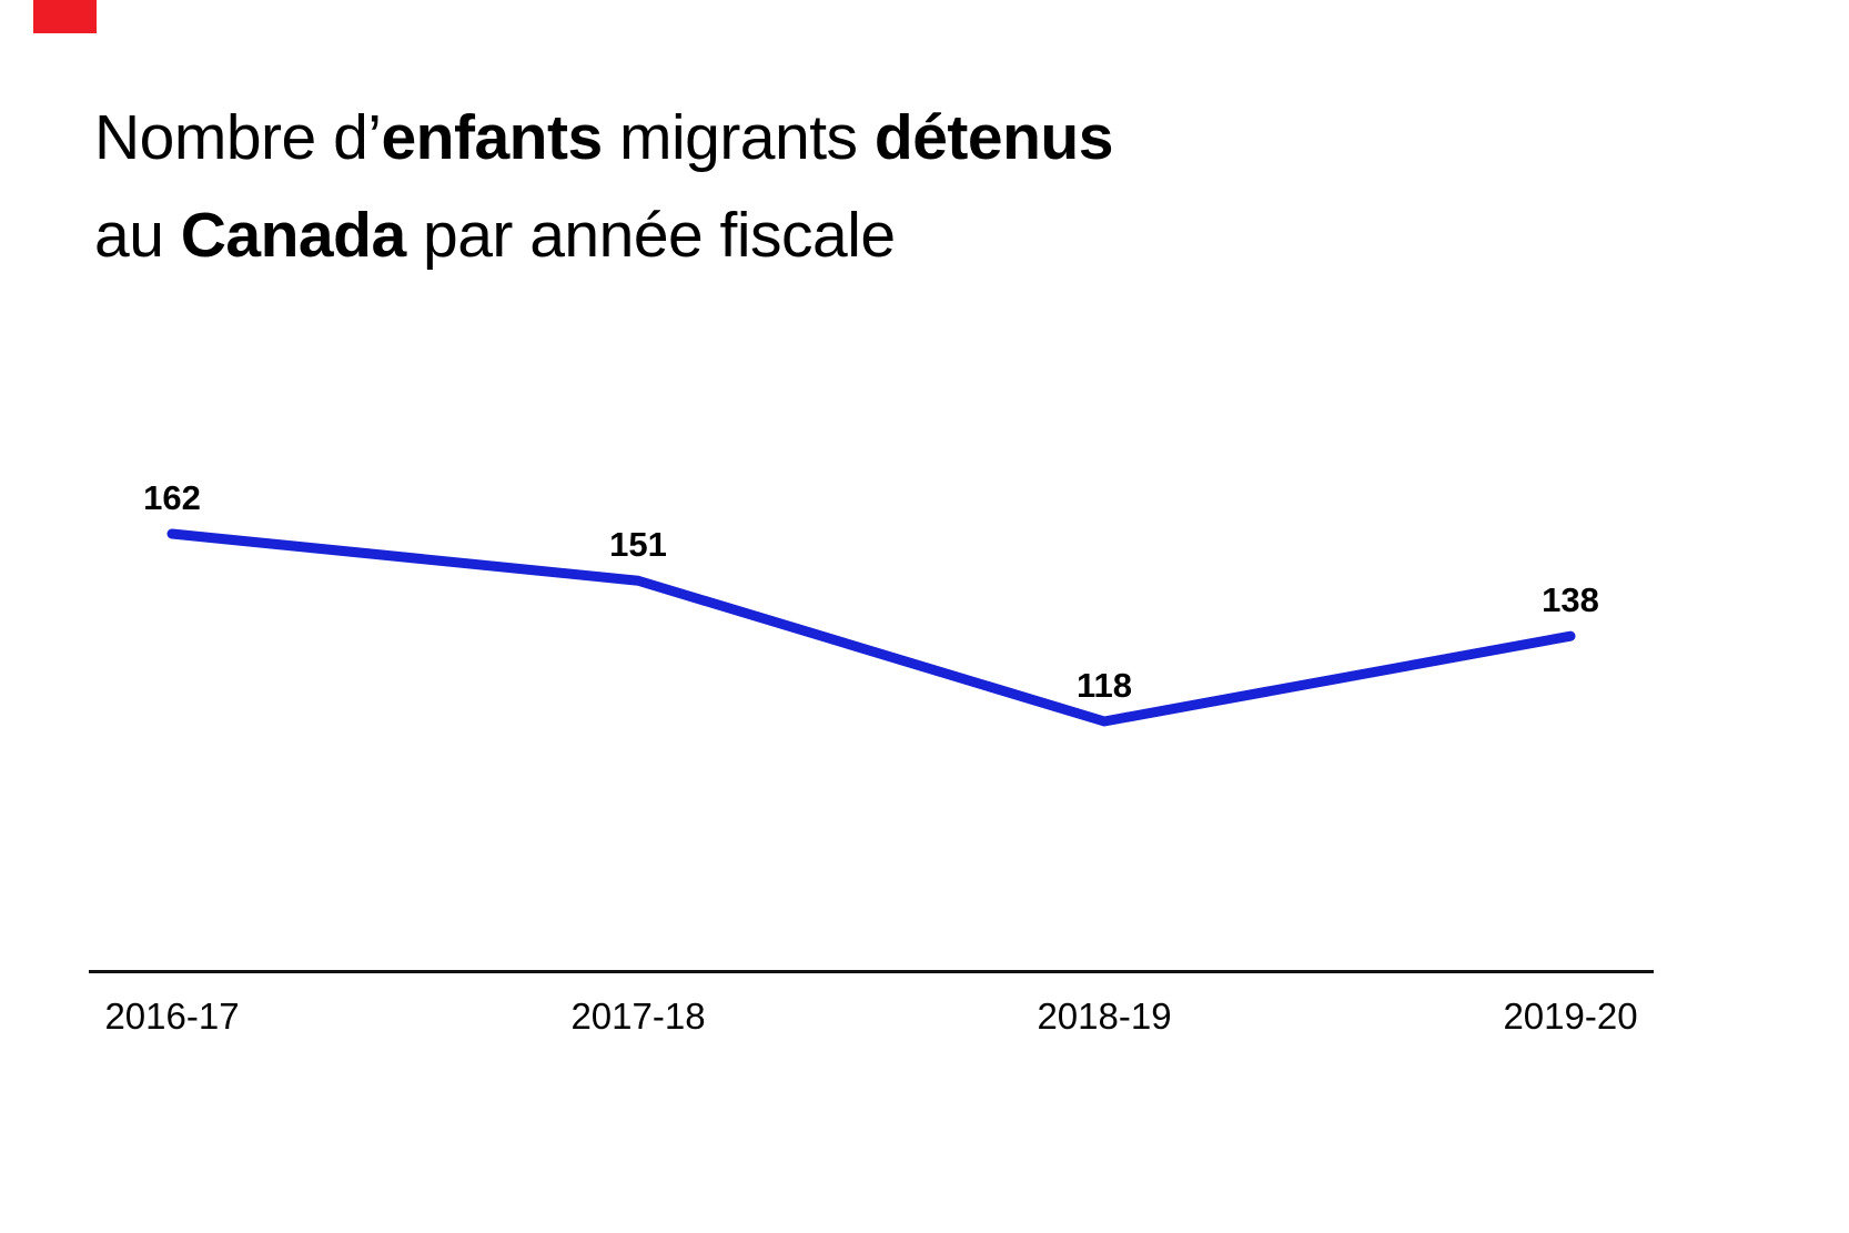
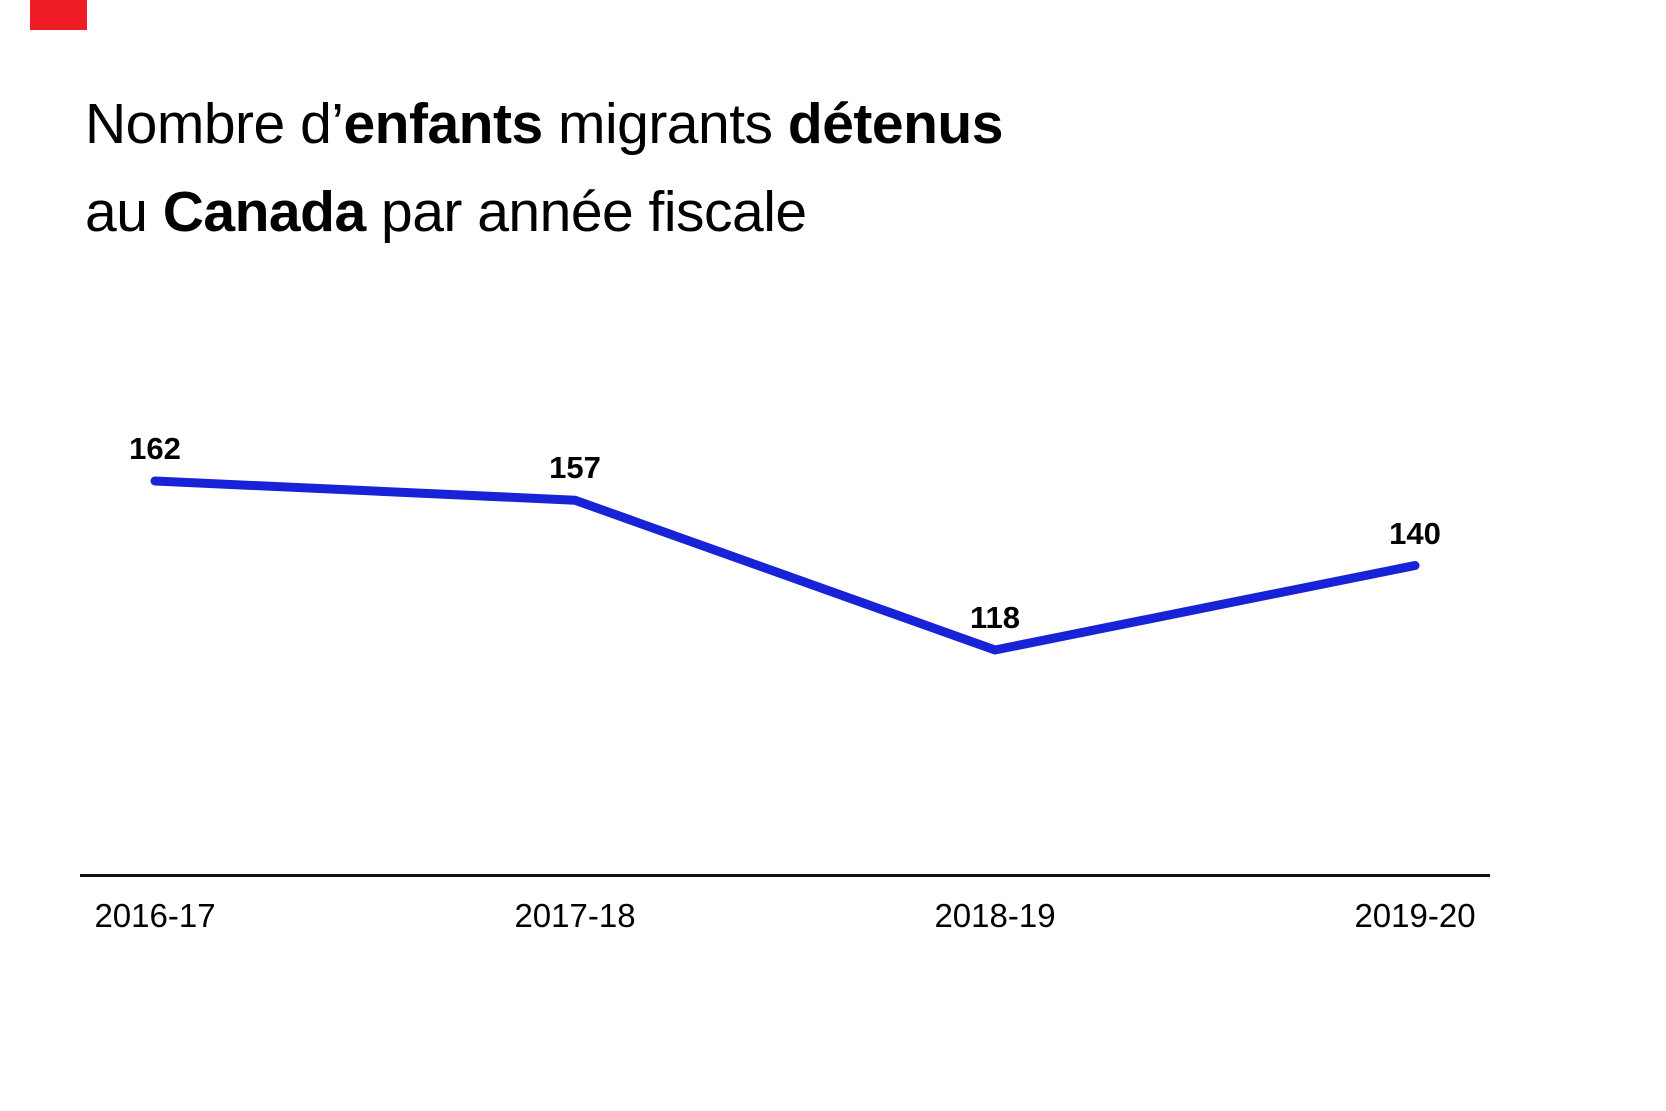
2017-18: 151 -> 157
2019-20: 138 -> 140
